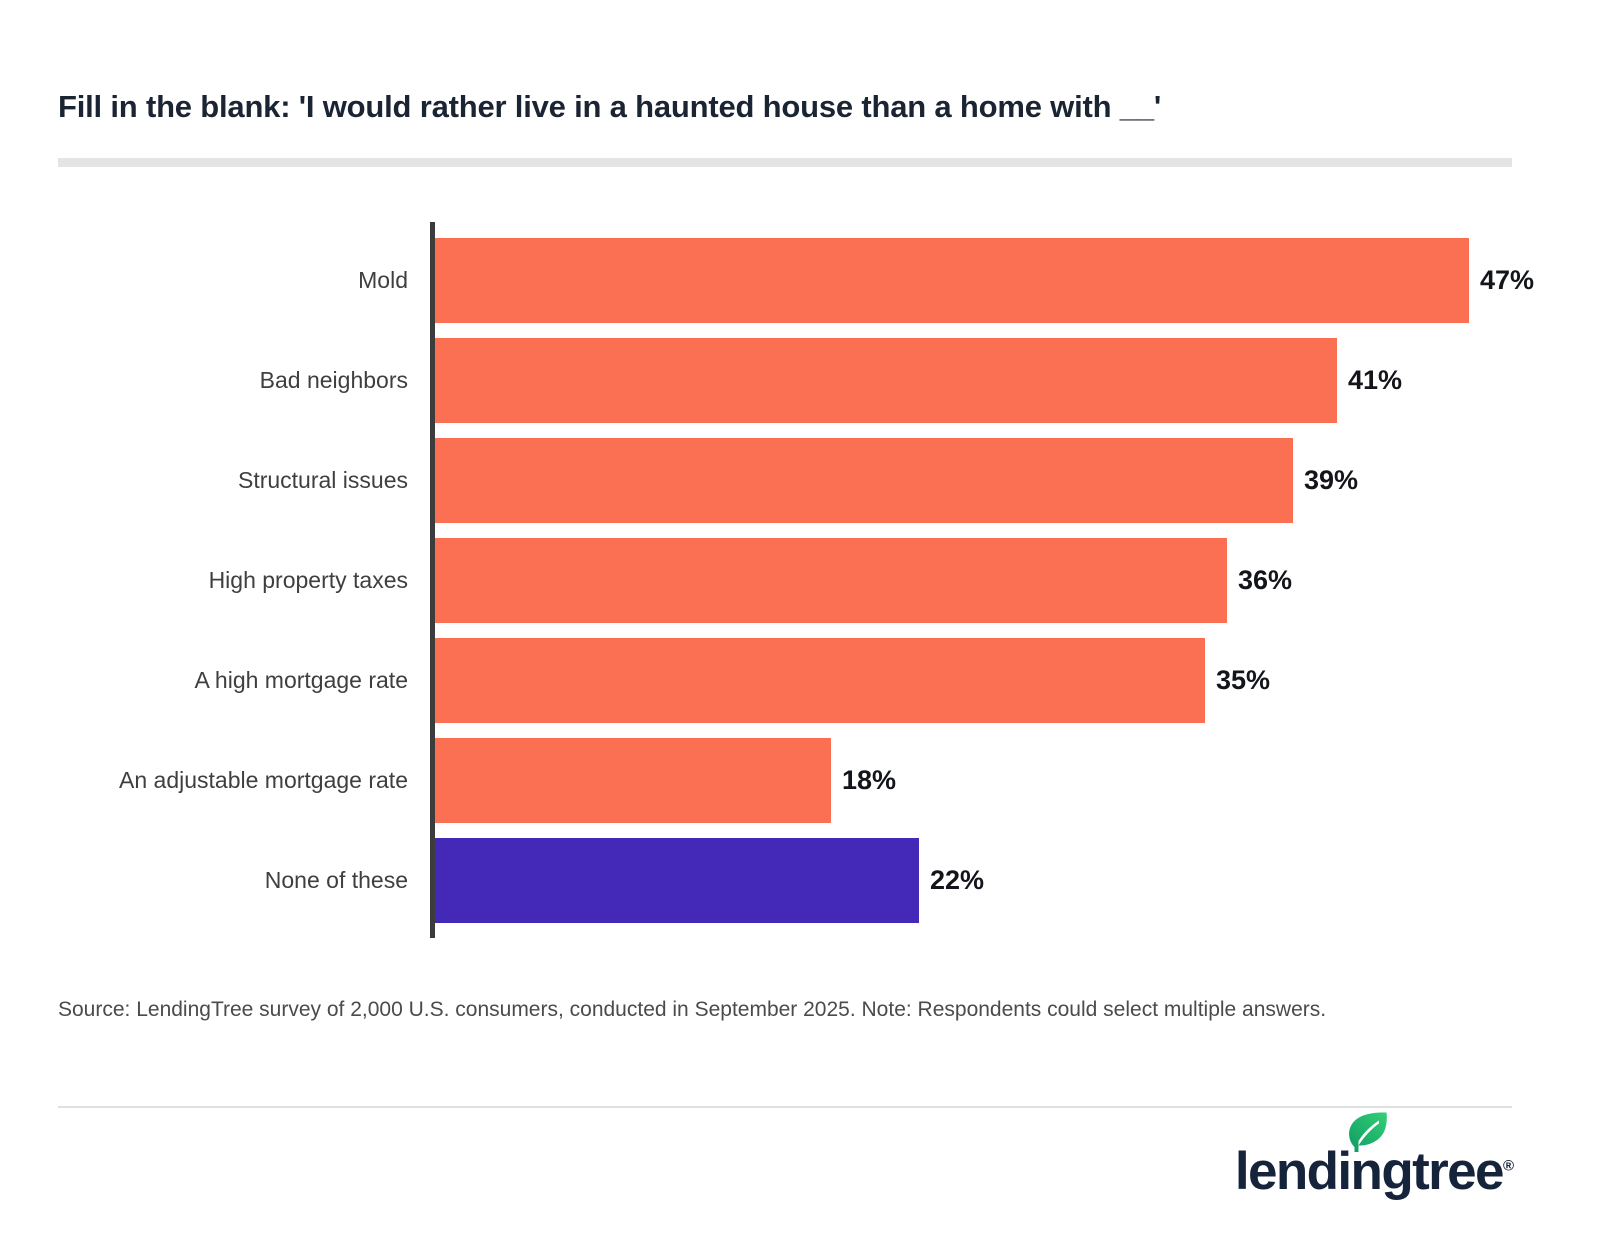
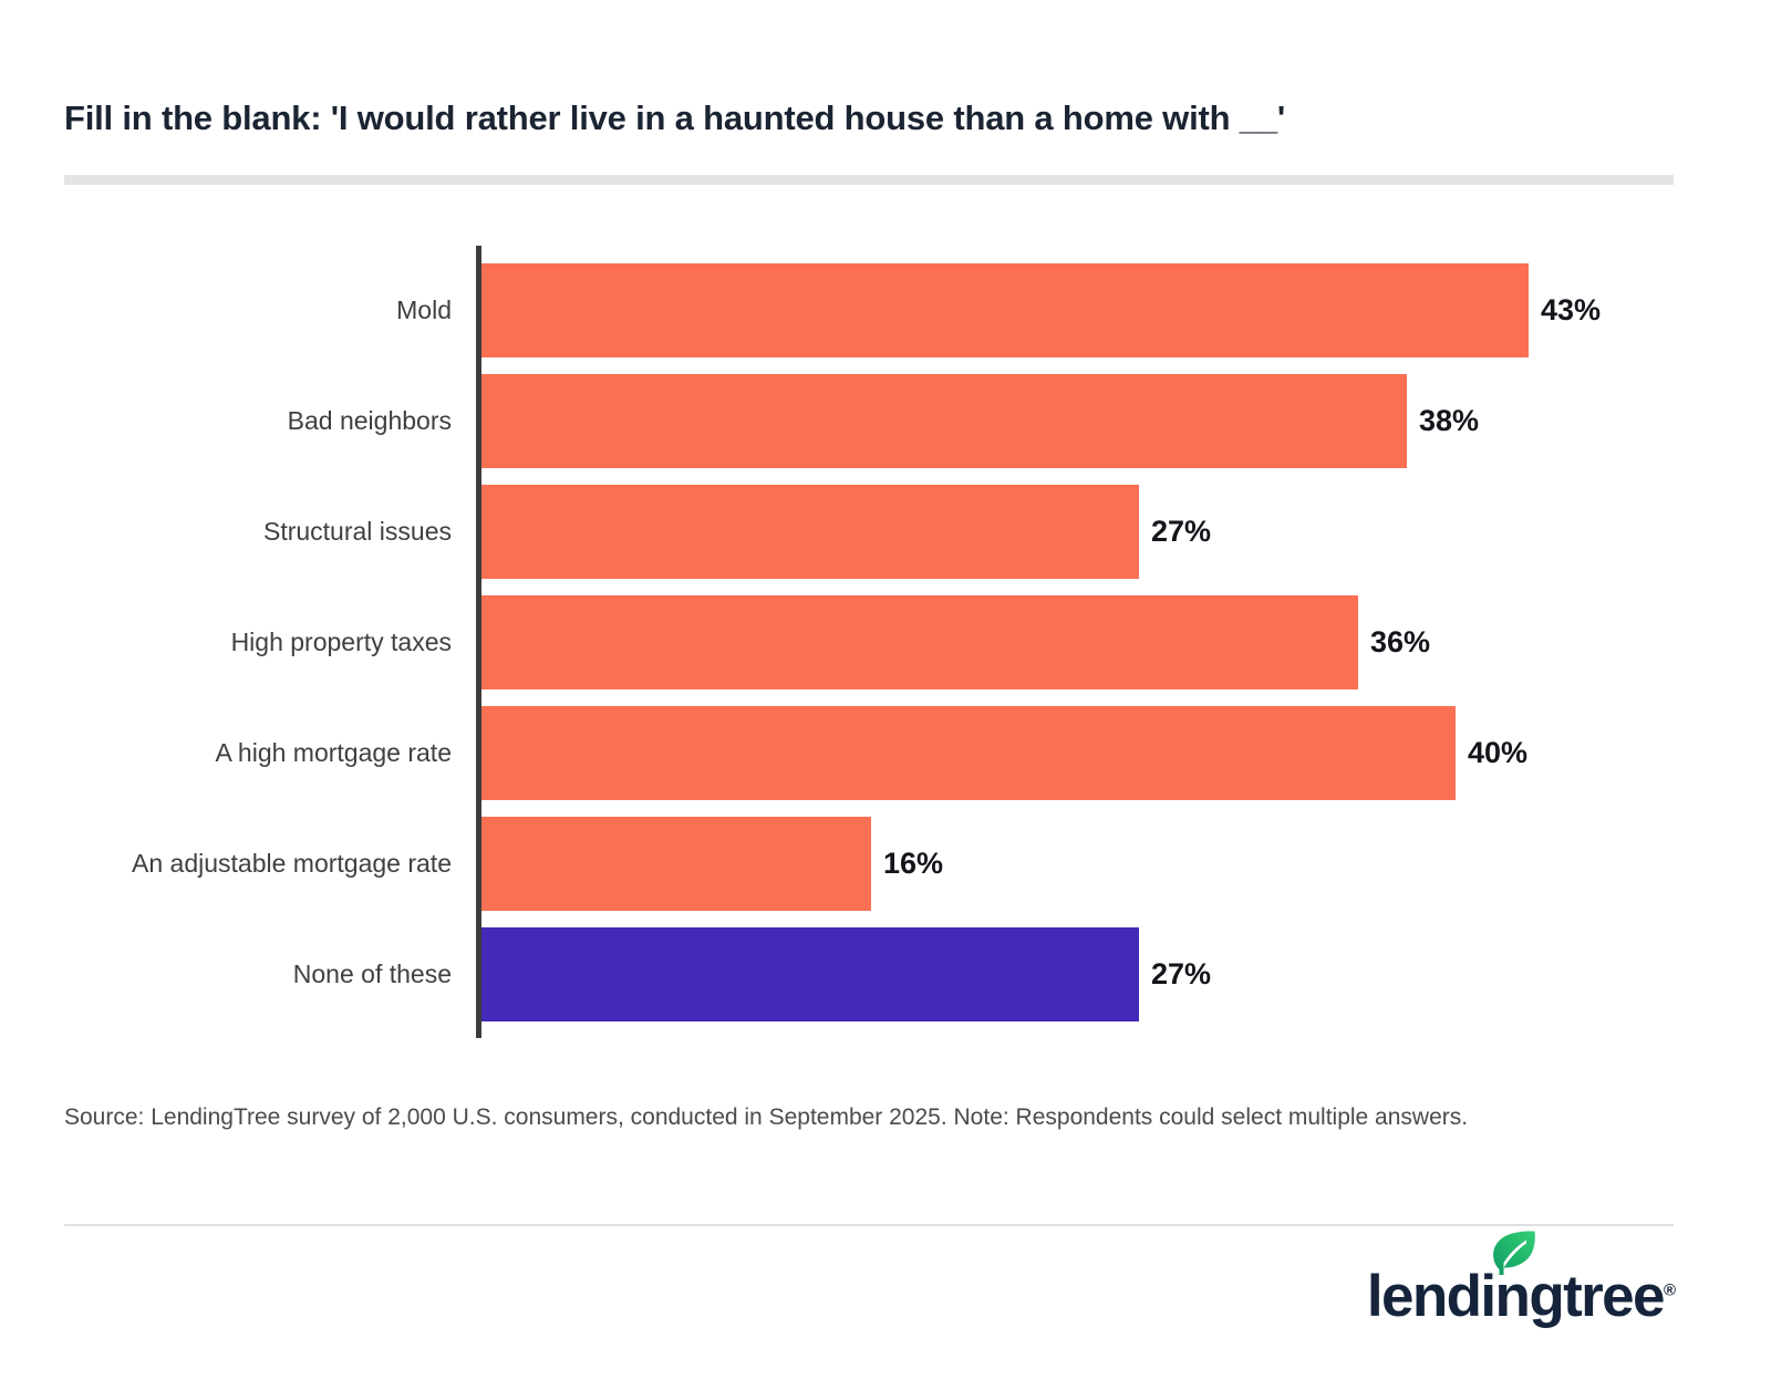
Mold: 47% -> 43%
Bad neighbors: 41% -> 38%
Structural issues: 39% -> 27%
A high mortgage rate: 35% -> 40%
An adjustable mortgage rate: 18% -> 16%
None of these: 22% -> 27%
